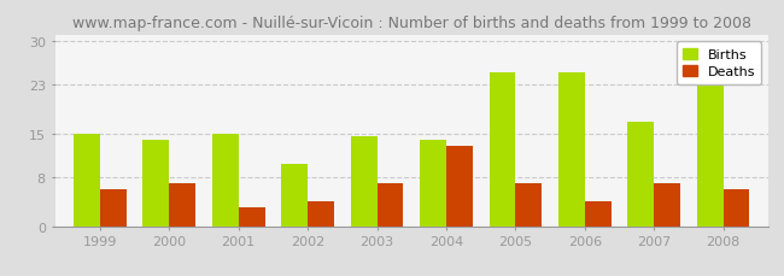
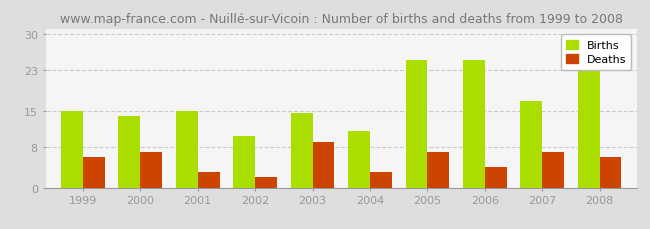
Deaths/2002: 4 -> 2
Deaths/2003: 7 -> 9
Births/2004: 14.0 -> 11.0
Deaths/2004: 13 -> 3
